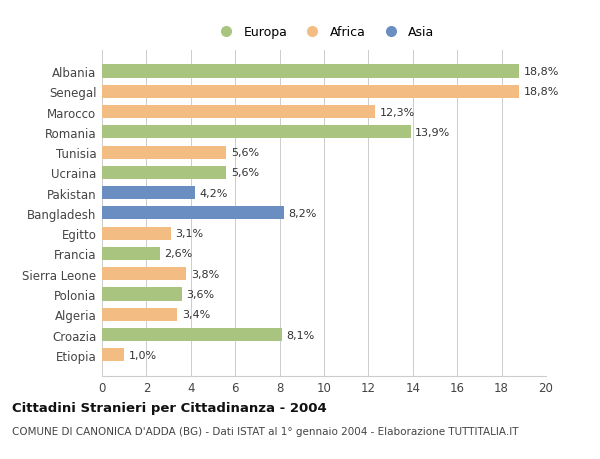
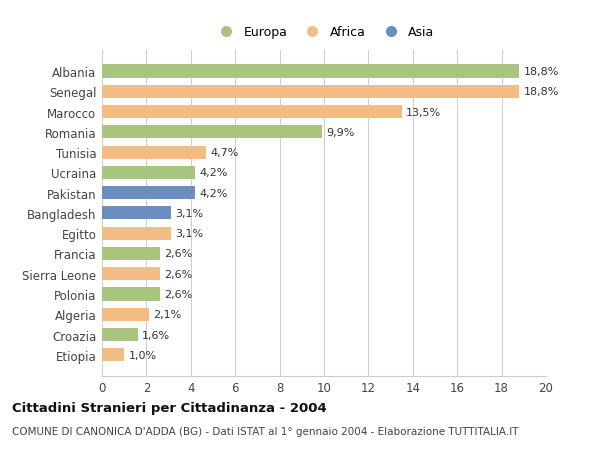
Marocco: 12,3% -> 13,5%
Romania: 13,9% -> 9,9%
Tunisia: 5,6% -> 4,7%
Ucraina: 5,6% -> 4,2%
Bangladesh: 8,2% -> 3,1%
Sierra Leone: 3,8% -> 2,6%
Polonia: 3,6% -> 2,6%
Algeria: 3,4% -> 2,1%
Croazia: 8,1% -> 1,6%
